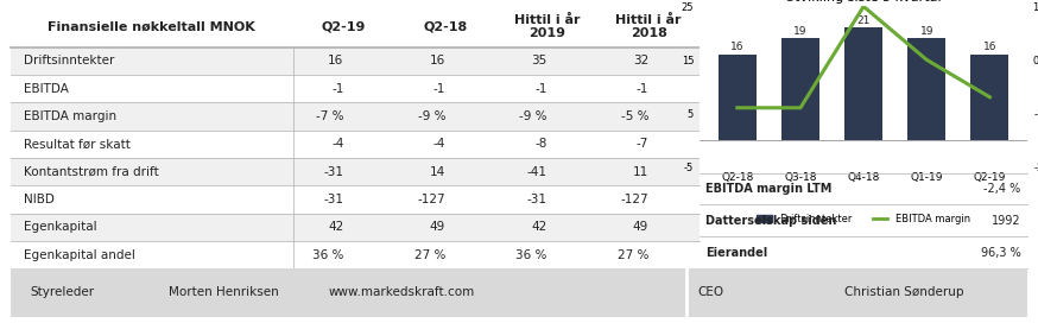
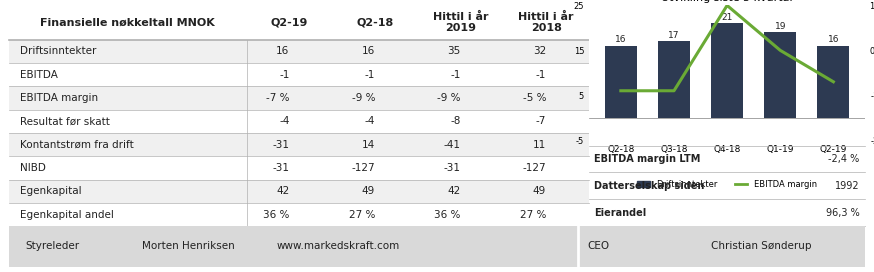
Driftsinntekter/Q3-18: 19 -> 17
